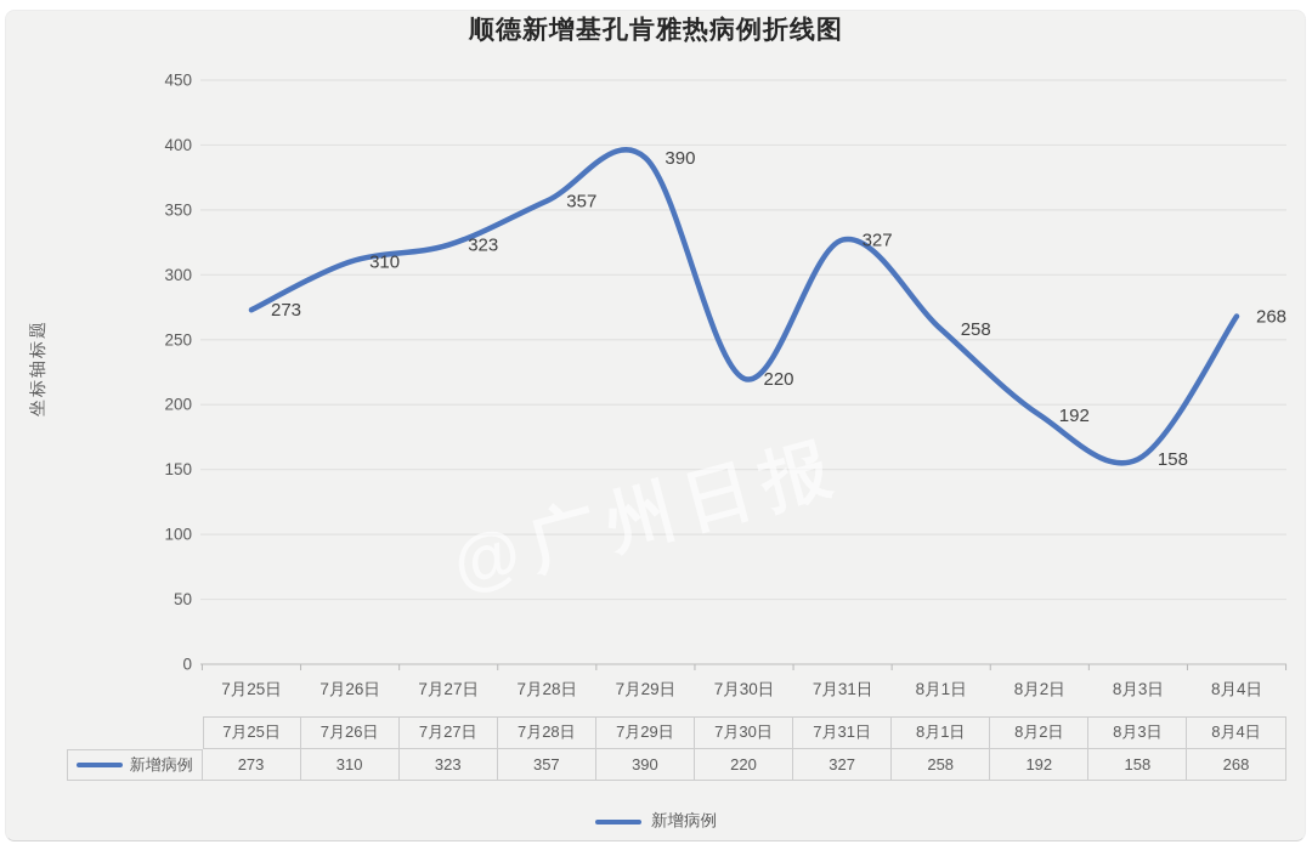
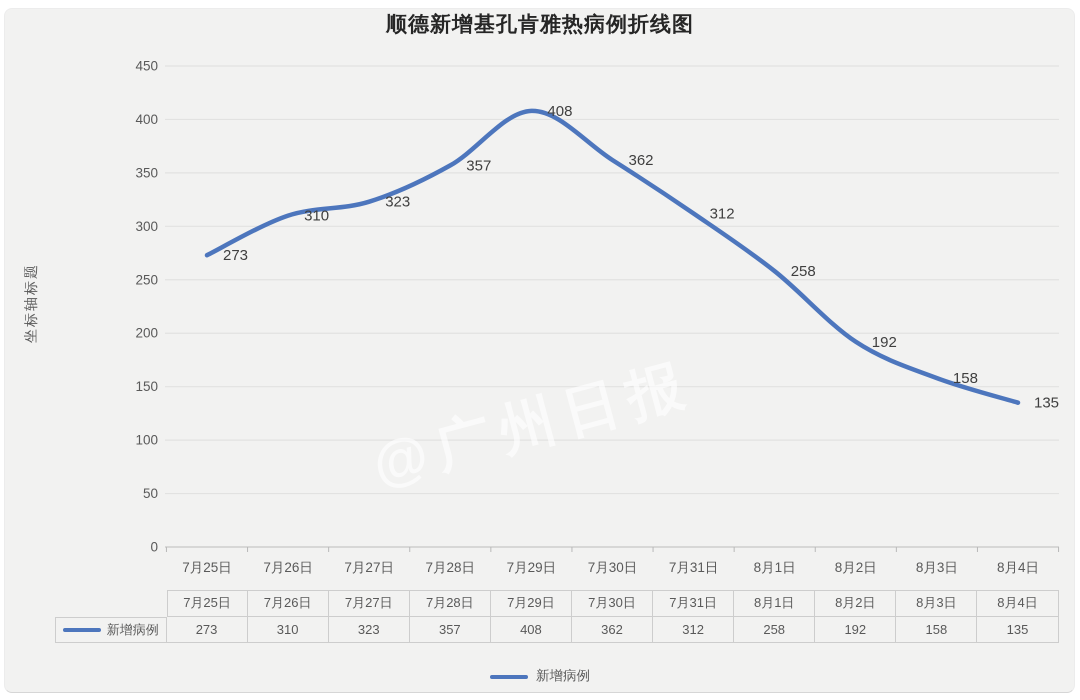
7月29日: 390 -> 408
7月30日: 220 -> 362
7月31日: 327 -> 312
8月4日: 268 -> 135
